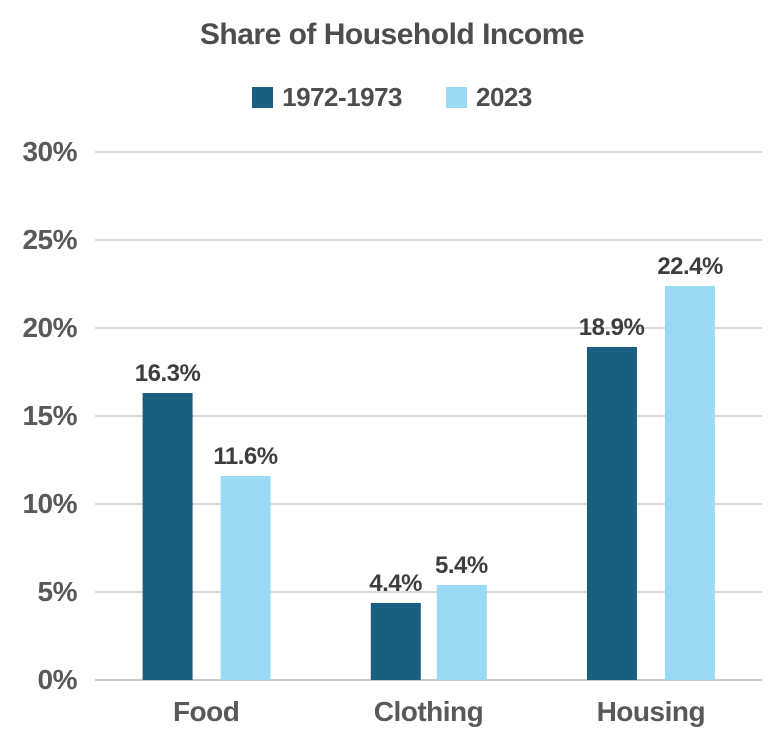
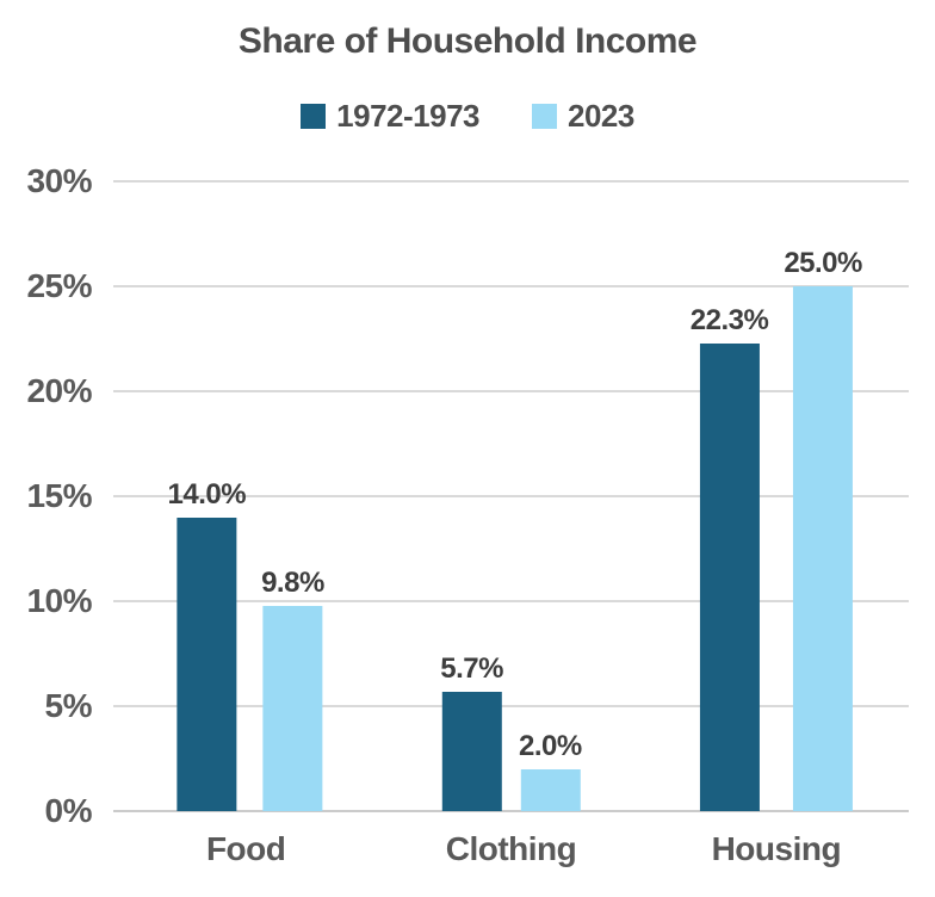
1972-1973/Food: 16.3% -> 14.0%
2023/Food: 11.6% -> 9.8%
1972-1973/Clothing: 4.4% -> 5.7%
2023/Clothing: 5.4% -> 2.0%
1972-1973/Housing: 18.9% -> 22.3%
2023/Housing: 22.4% -> 25.0%
